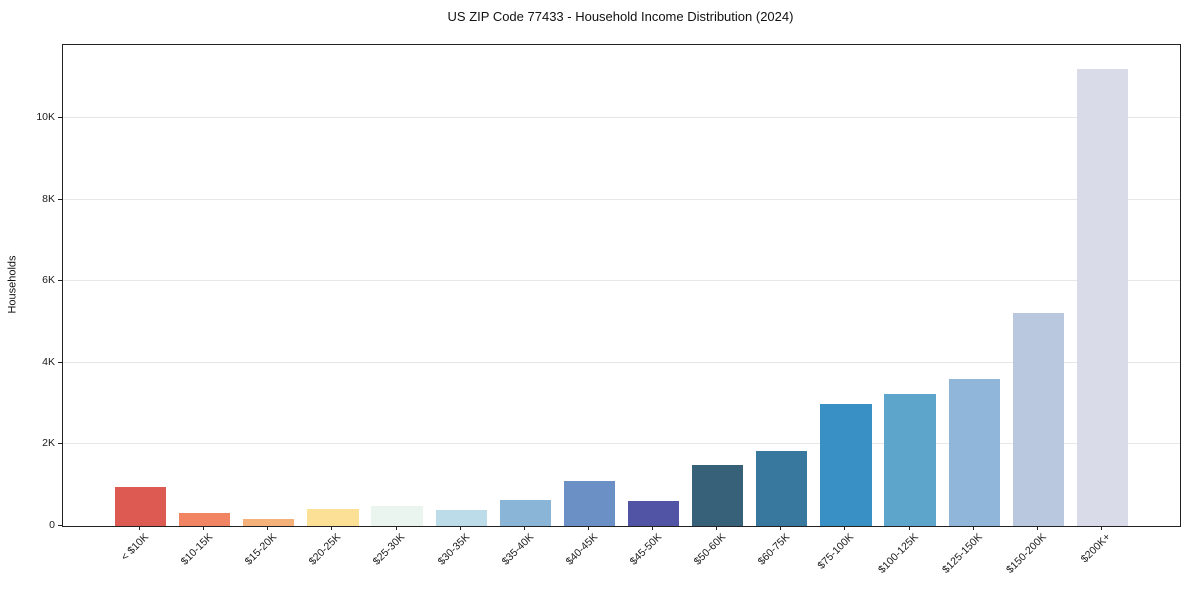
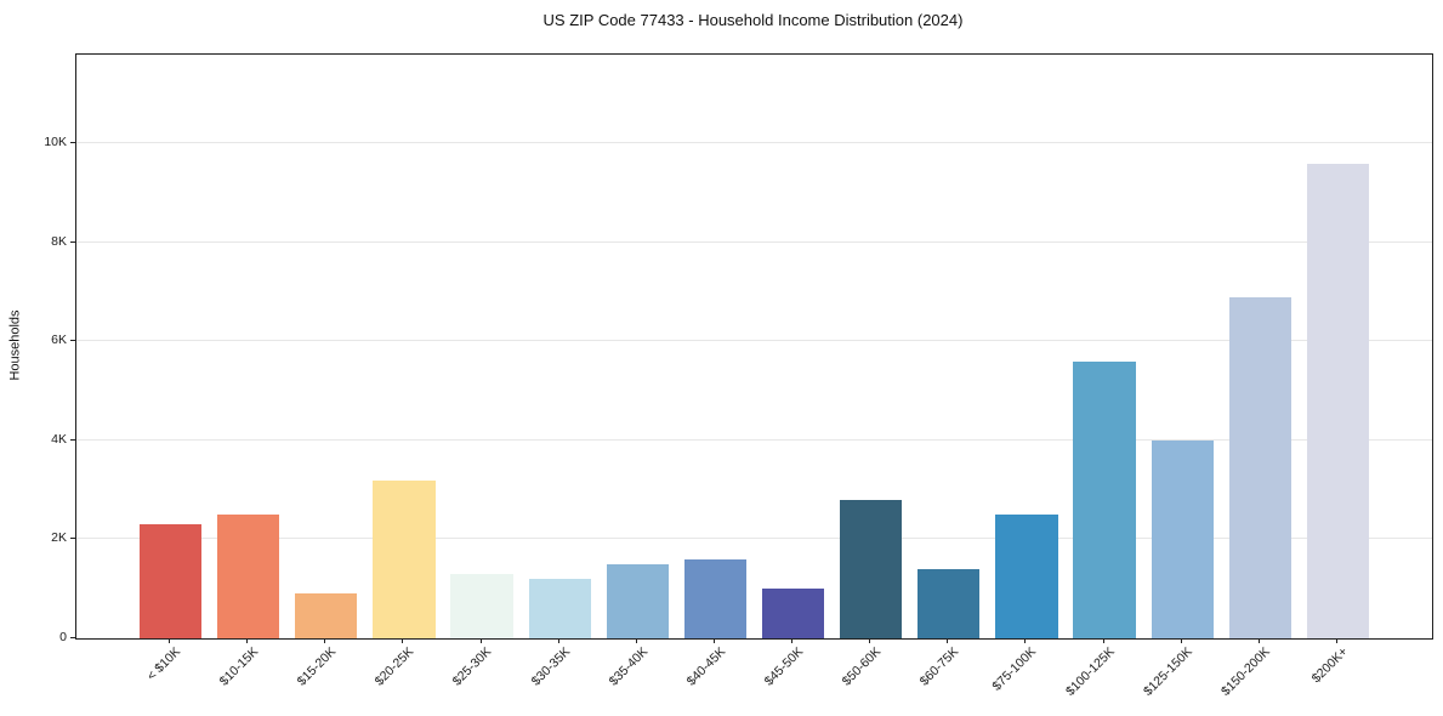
< $10K: 1.0K -> 2.3K
$10-15K: 0.3K -> 2.5K
$15-20K: 0.2K -> 0.9K
$20-25K: 0.4K -> 3.2K
$25-30K: 0.5K -> 1.3K
$30-35K: 0.4K -> 1.2K
$35-40K: 0.6K -> 1.5K
$40-45K: 1.1K -> 1.6K
$45-50K: 0.6K -> 1.0K
$50-60K: 1.5K -> 2.8K
$60-75K: 1.8K -> 1.4K
$75-100K: 3.0K -> 2.5K
$100-125K: 3.2K -> 5.6K
$125-150K: 3.6K -> 4.0K
$150-200K: 5.2K -> 6.9K
$200K+: 11.2K -> 9.6K
